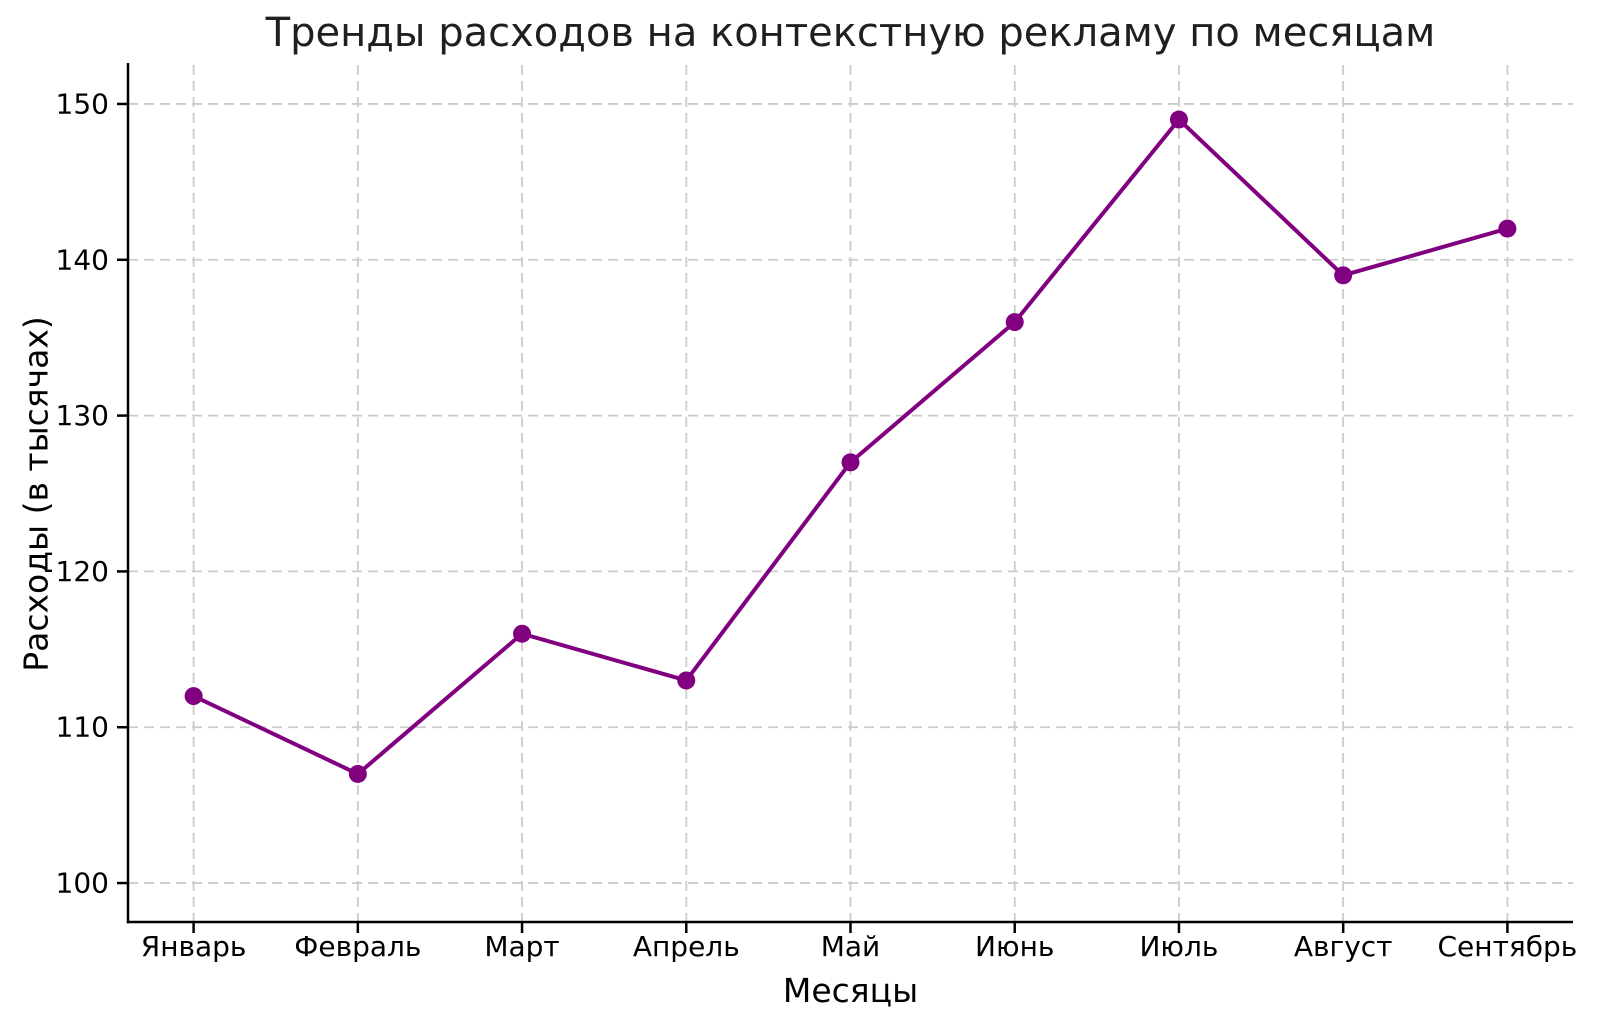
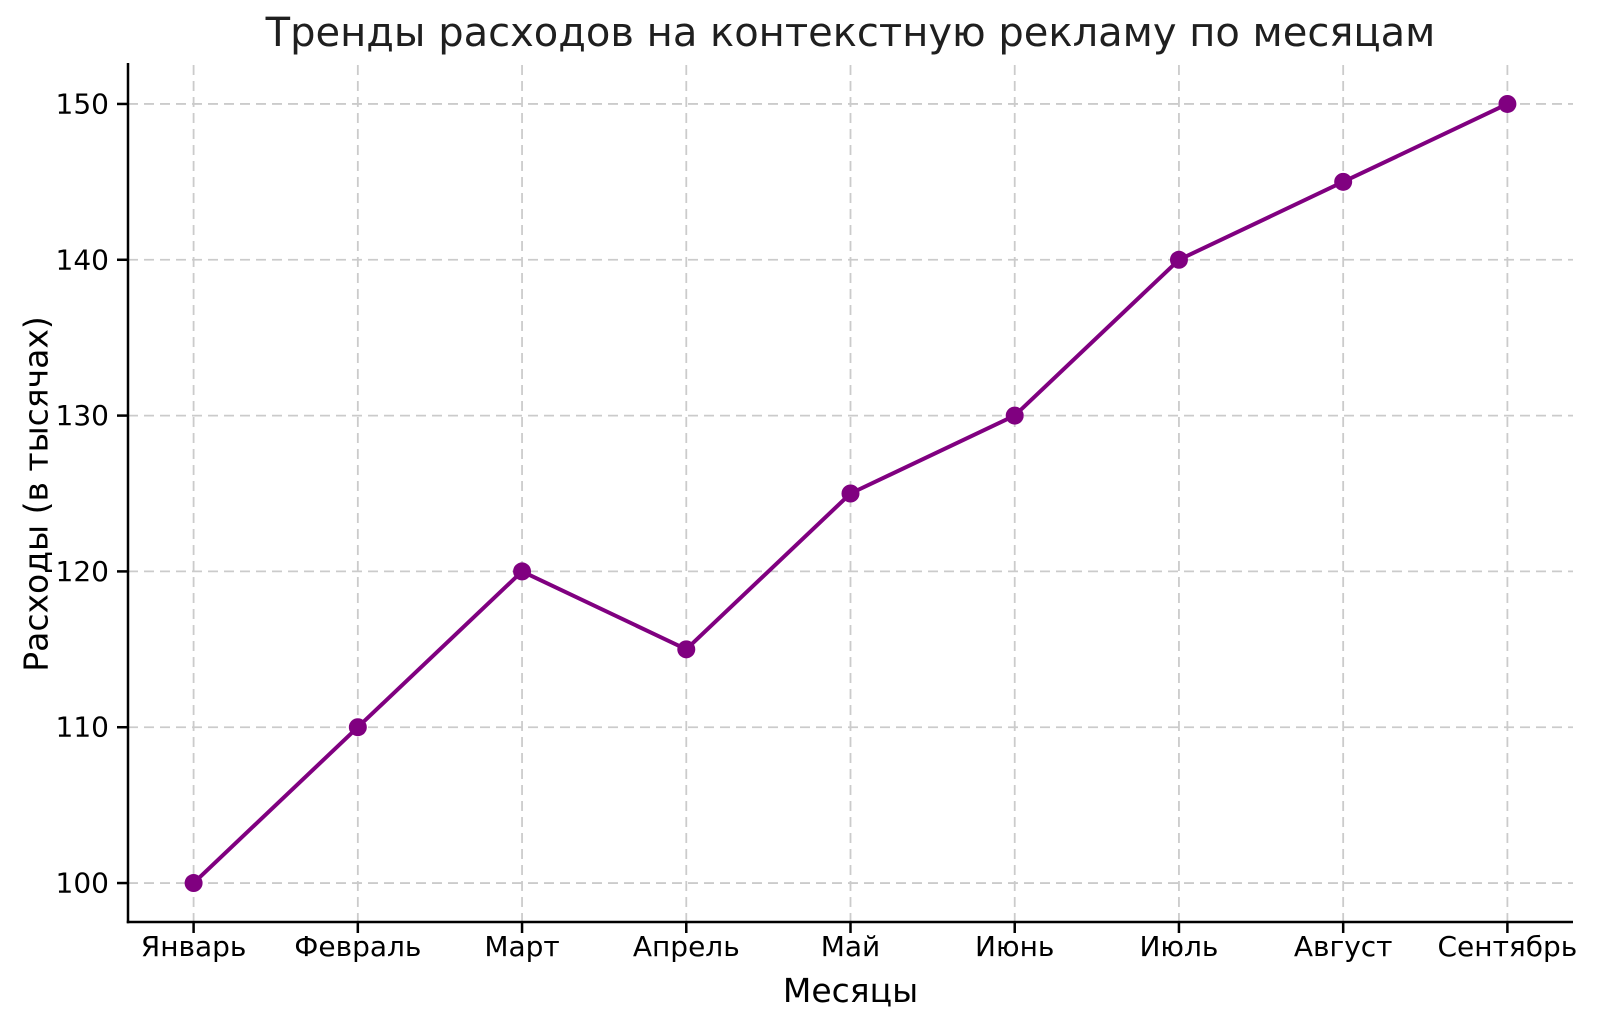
Январь: 112 -> 100
Февраль: 107 -> 110
Март: 116 -> 120
Апрель: 113 -> 115
Май: 127 -> 125
Июнь: 136 -> 130
Июль: 149 -> 140
Август: 139 -> 145
Сентябрь: 142 -> 150
